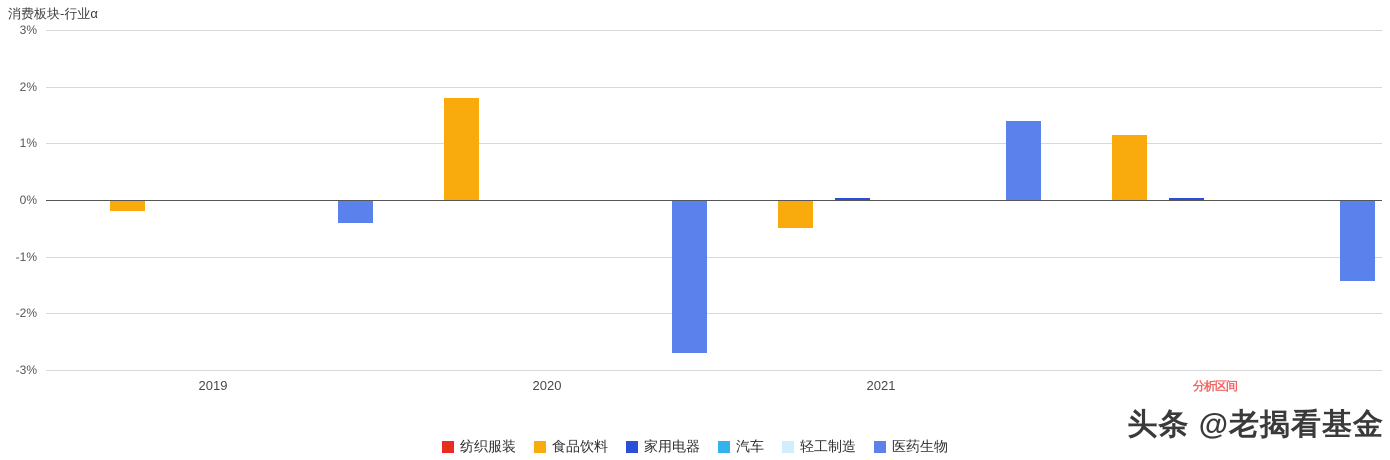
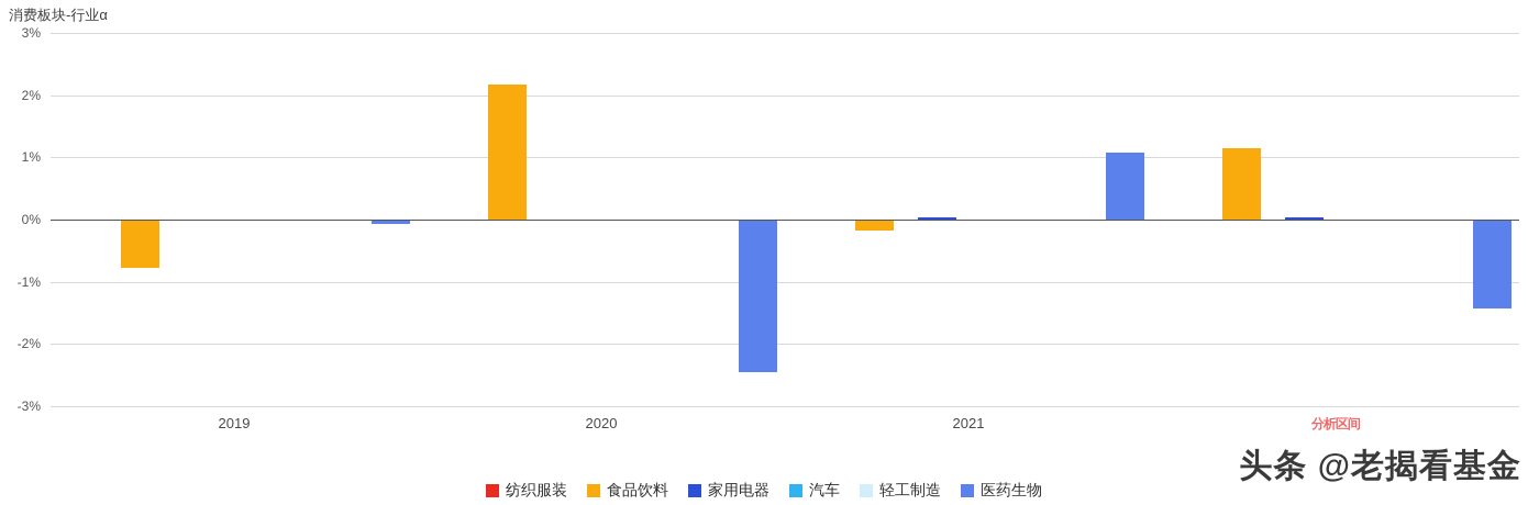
食品饮料/2019: -0.2% -> -0.8%
医药生物/2019: -0.4% -> -0.1%
食品饮料/2020: 1.8% -> 2.2%
医药生物/2020: -2.7% -> -2.5%
食品饮料/2021: -0.5% -> -0.2%
医药生物/2021: 1.4% -> 1.1%
